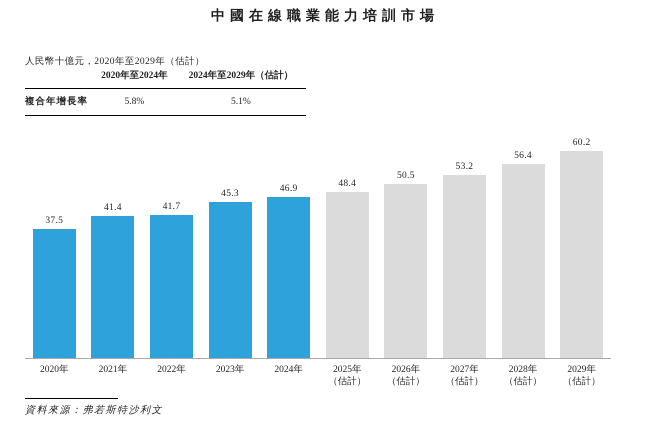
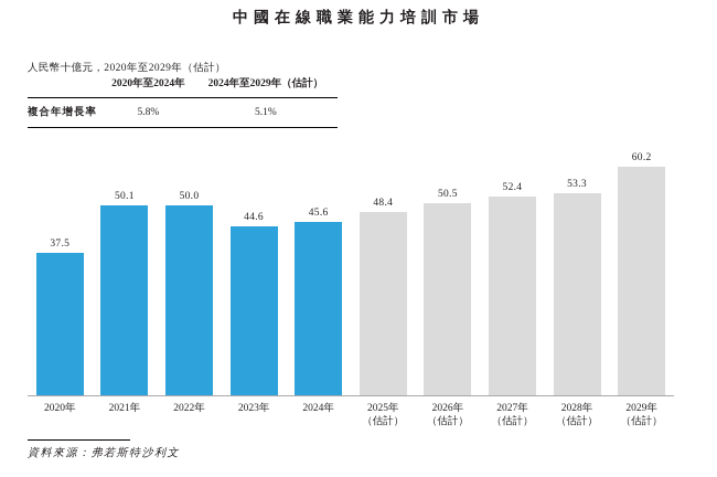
2021年: 41.4 -> 50.1
2022年: 41.7 -> 50.0
2023年: 45.3 -> 44.6
2024年: 46.9 -> 45.6
2027年（估計）: 53.2 -> 52.4
2028年（估計）: 56.4 -> 53.3
